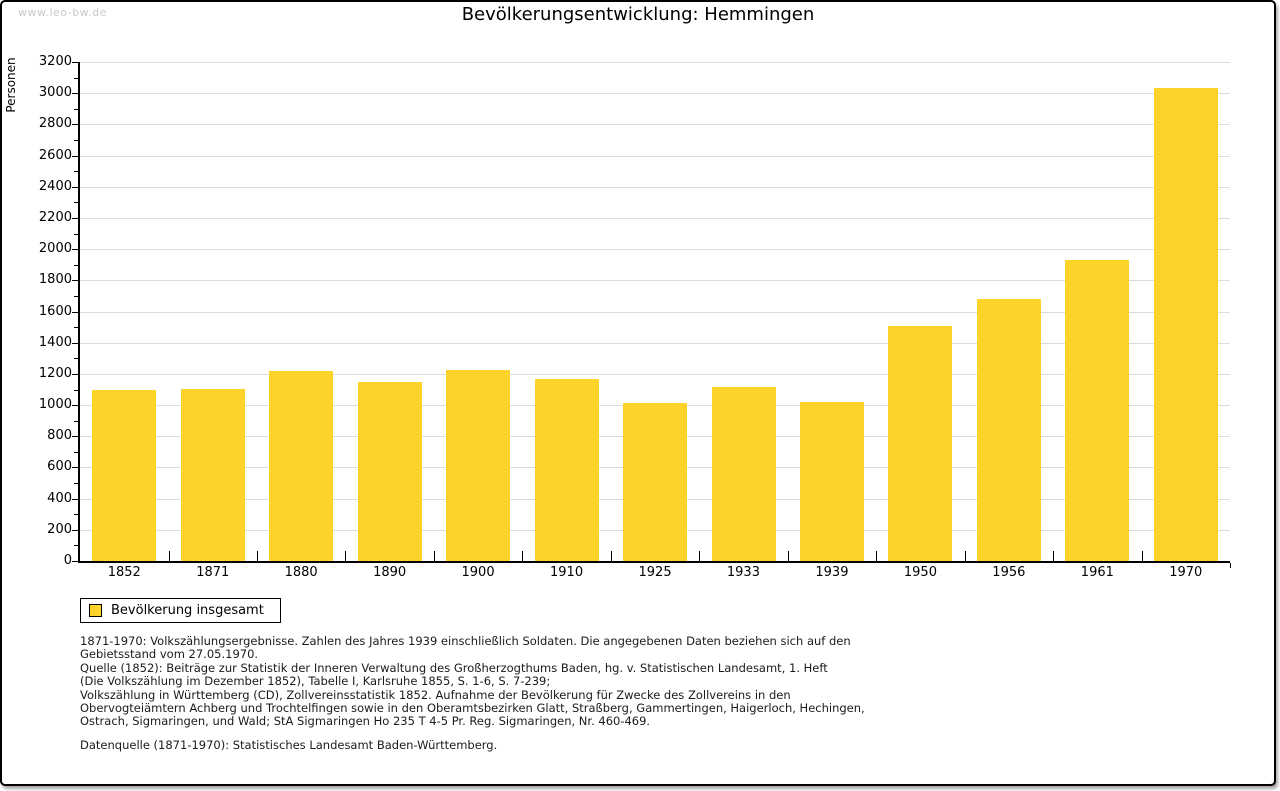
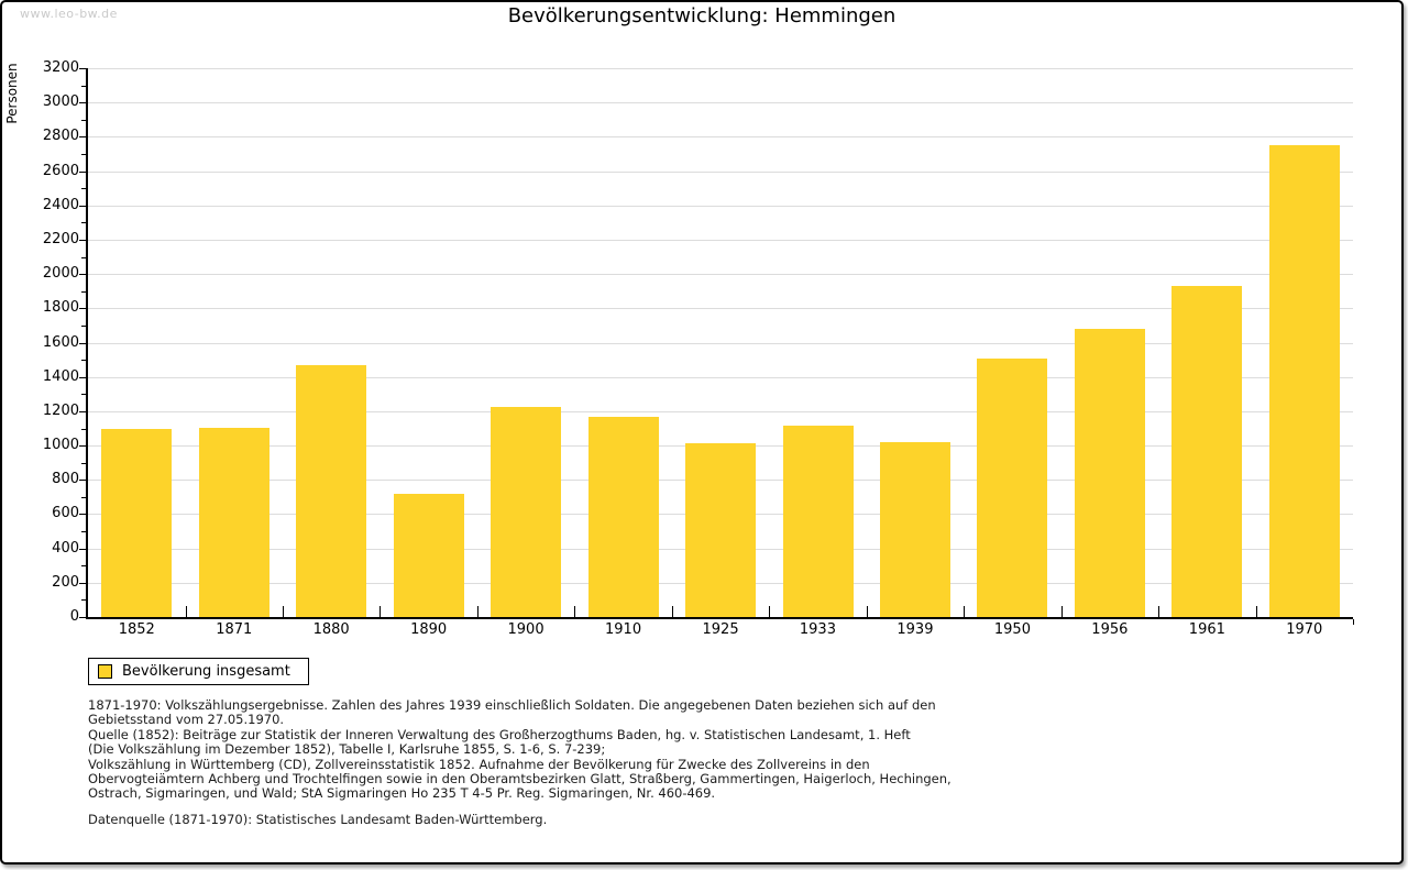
1880: 1220 -> 1470
1890: 1150 -> 720
1970: 3040 -> 2750
